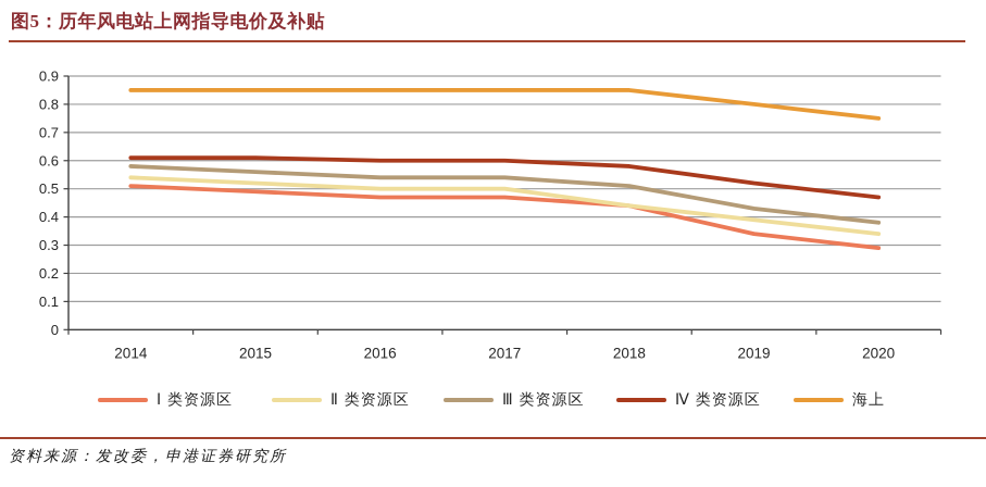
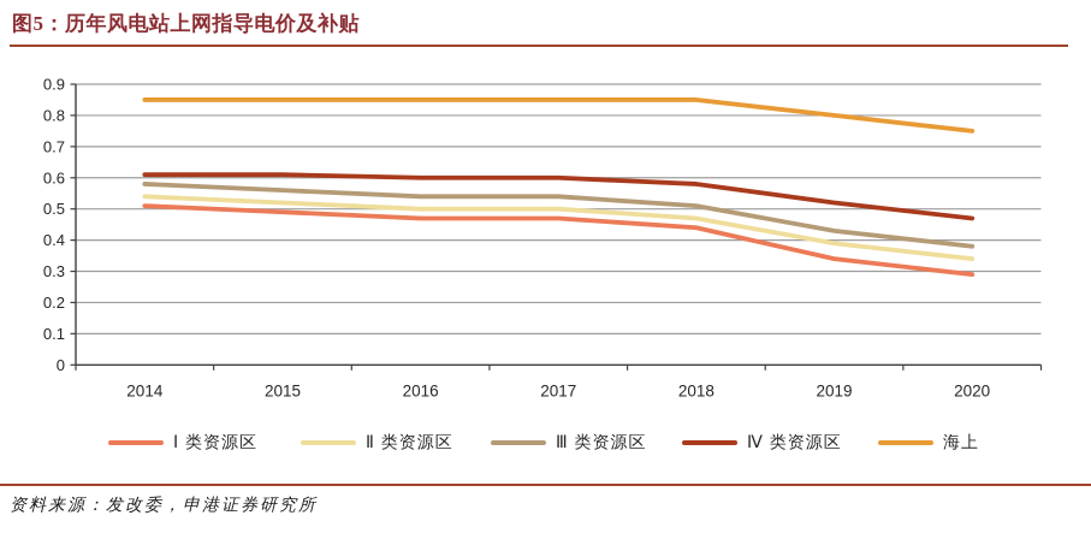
Ⅱ 类资源区/2018: 0.44 -> 0.47
